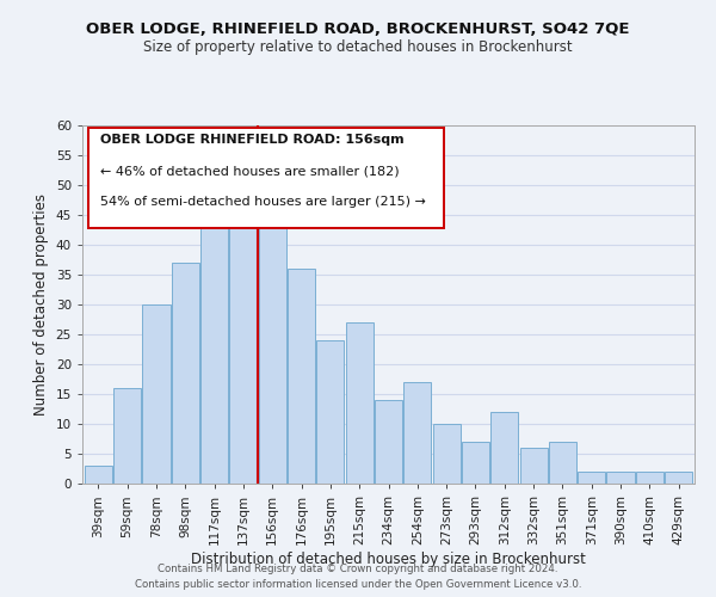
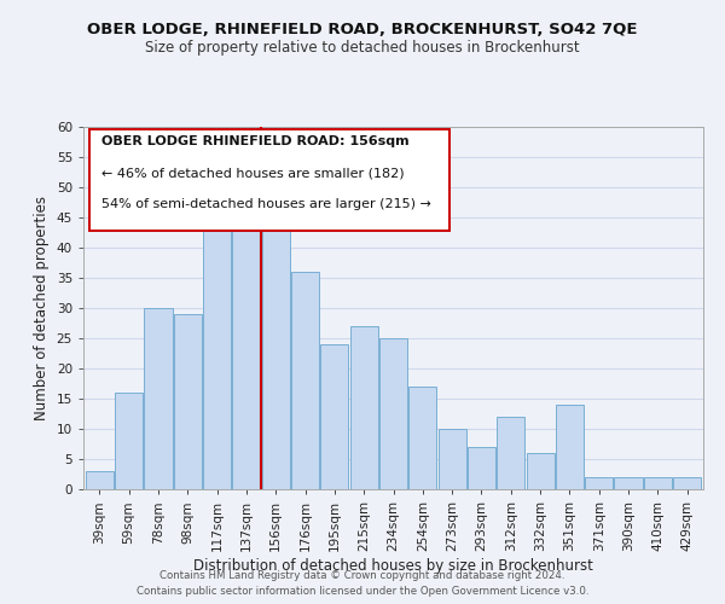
98sqm: 37 -> 29
234sqm: 14 -> 25
351sqm: 7 -> 14
